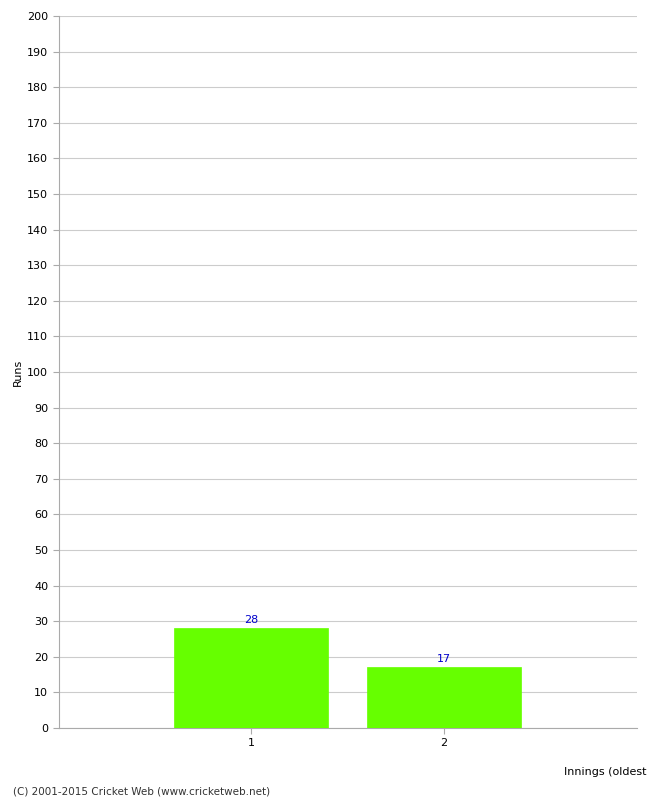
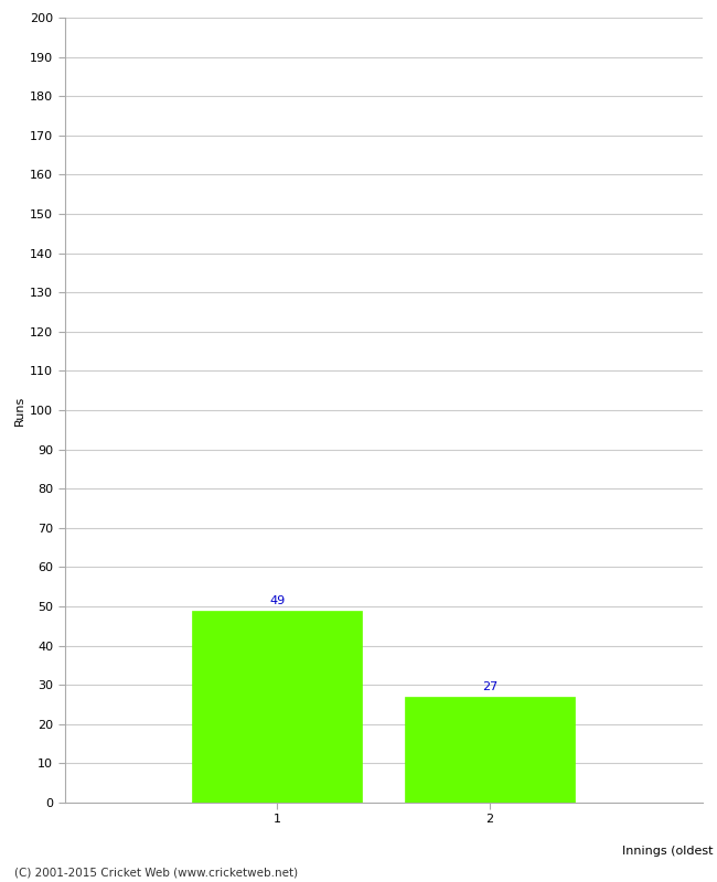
1: 28 -> 49
2: 17 -> 27
